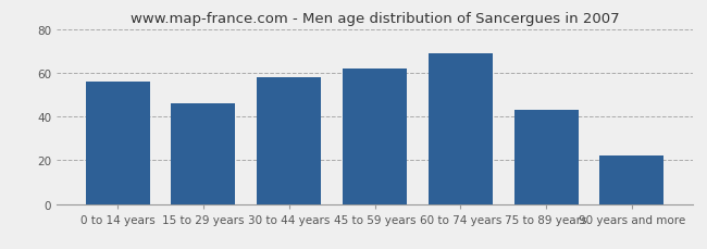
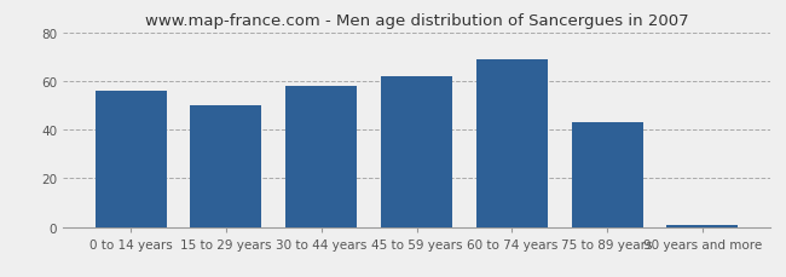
15 to 29 years: 46 -> 50
90 years and more: 22 -> 1
